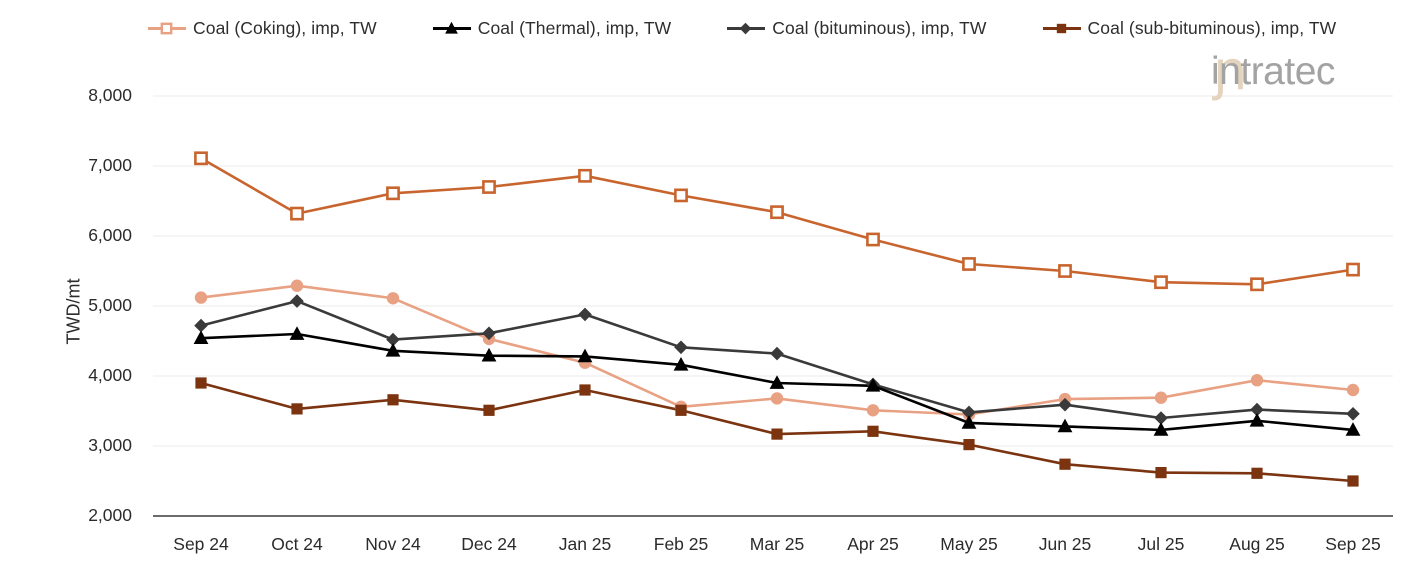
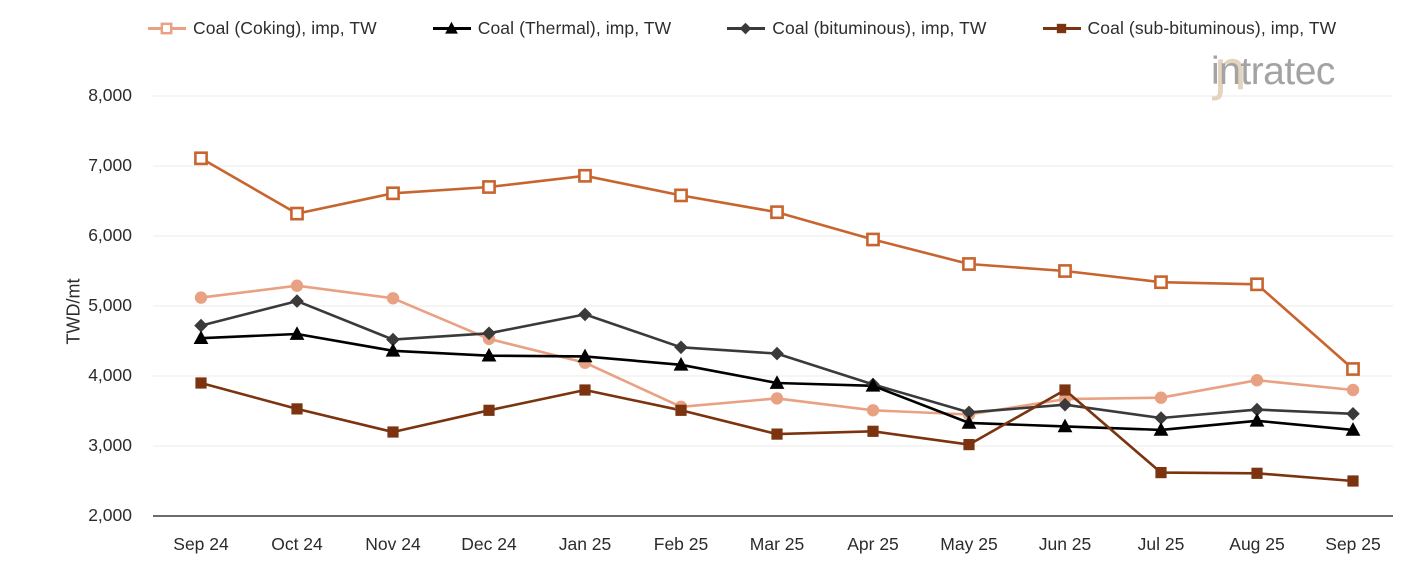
Coal (sub-bituminous), imp, TW/Nov 24: 3700 -> 3200
Coal (sub-bituminous), imp, TW/Jun 25: 2700 -> 3800
Coal (Coking), imp, TW/Sep 25: 5500 -> 4100
